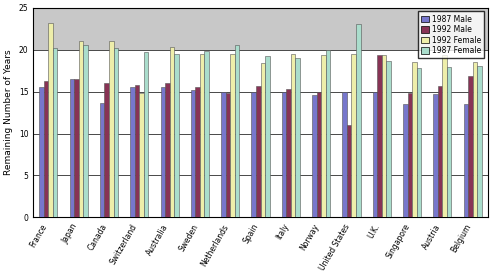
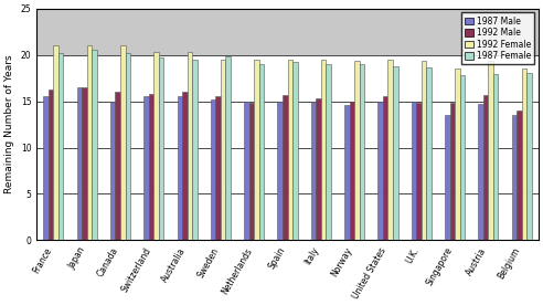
1992 Female/France: 23.2 -> 21.0
1987 Male/Canada: 13.6 -> 15.0
1992 Female/Switzerland: 14.8 -> 20.3
1987 Female/Netherlands: 20.6 -> 19.0
1992 Female/Spain: 18.4 -> 19.5
1987 Female/Norway: 20.0 -> 19.0
1992 Male/United States: 11.0 -> 15.5
1987 Female/United States: 23.0 -> 18.8
1992 Male/U.K.: 19.4 -> 14.8
1992 Male/Belgium: 16.8 -> 14.0
